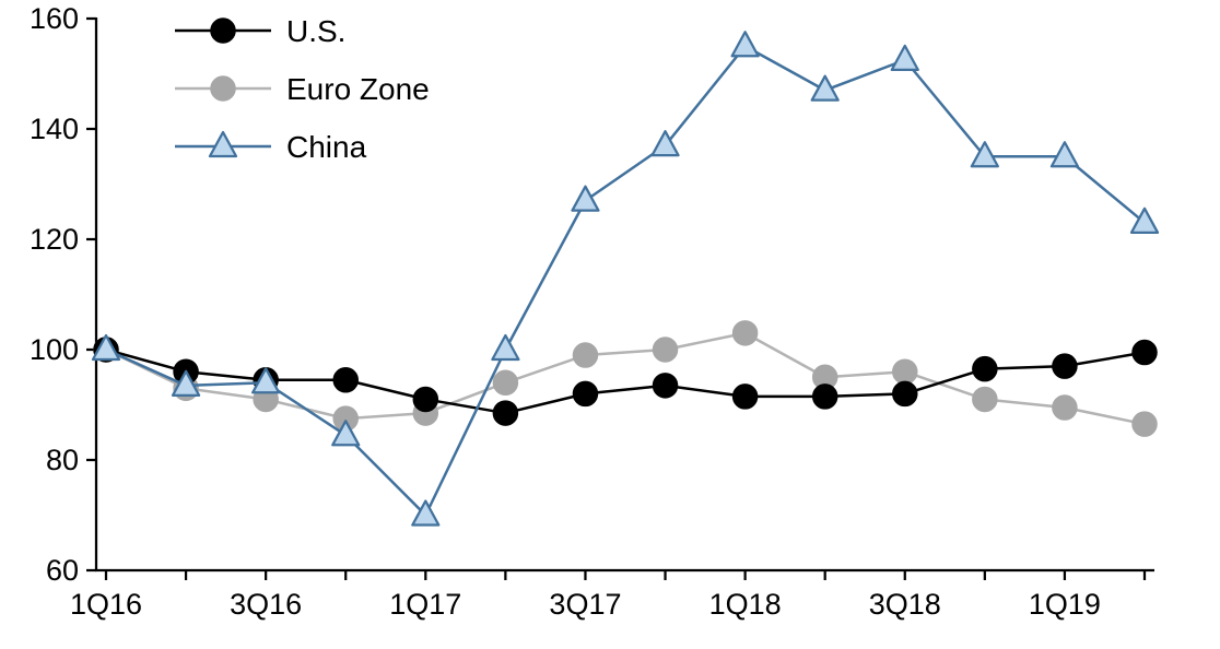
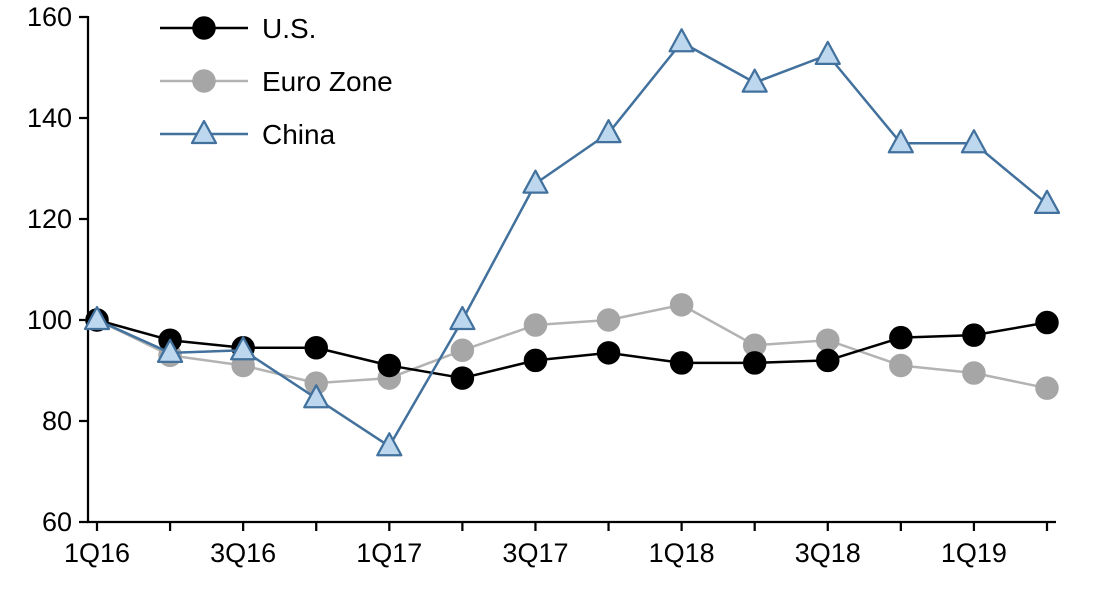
China/1Q17: 70 -> 75
